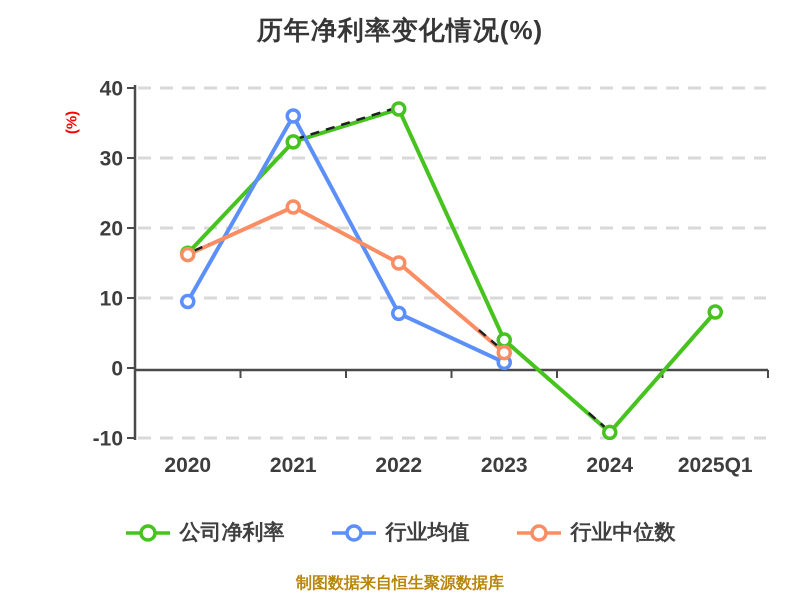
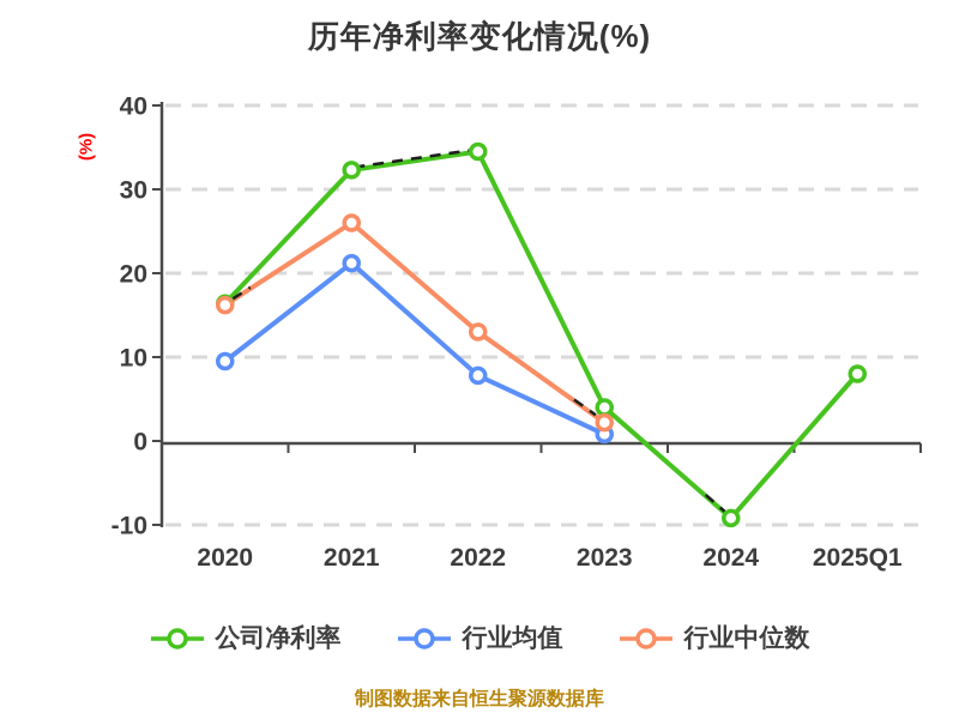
行业均值/2021: 36 -> 21
行业中位数/2021: 23 -> 26
公司净利率/2022: 37 -> 34
行业中位数/2022: 15 -> 13
